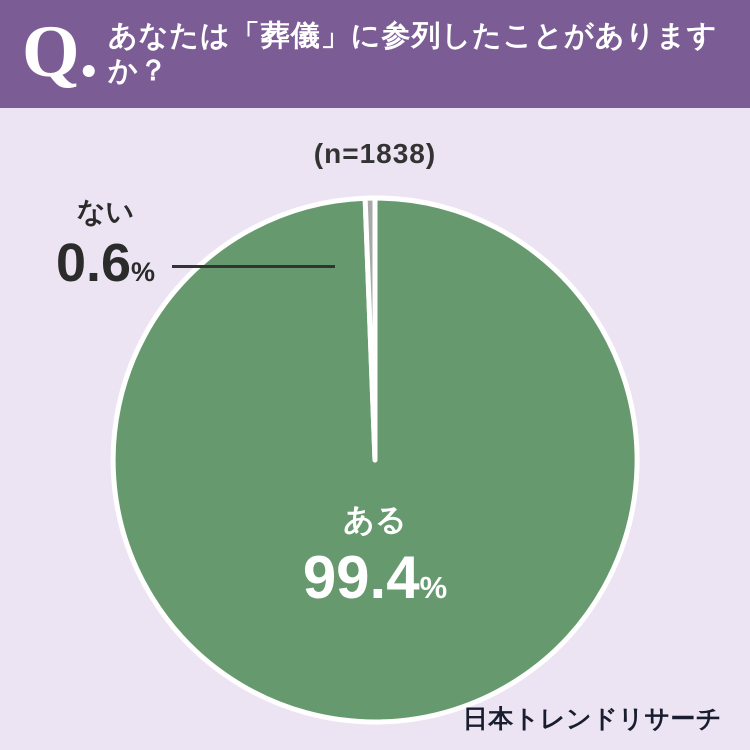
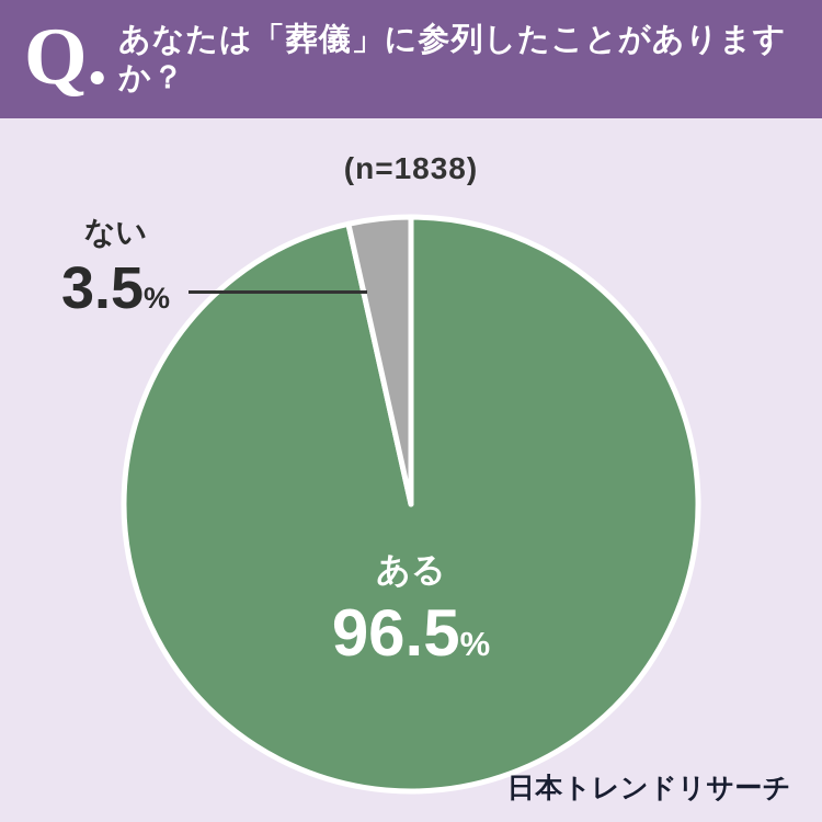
ある: 99.4 -> 96.5
ない: 0.6 -> 3.5
